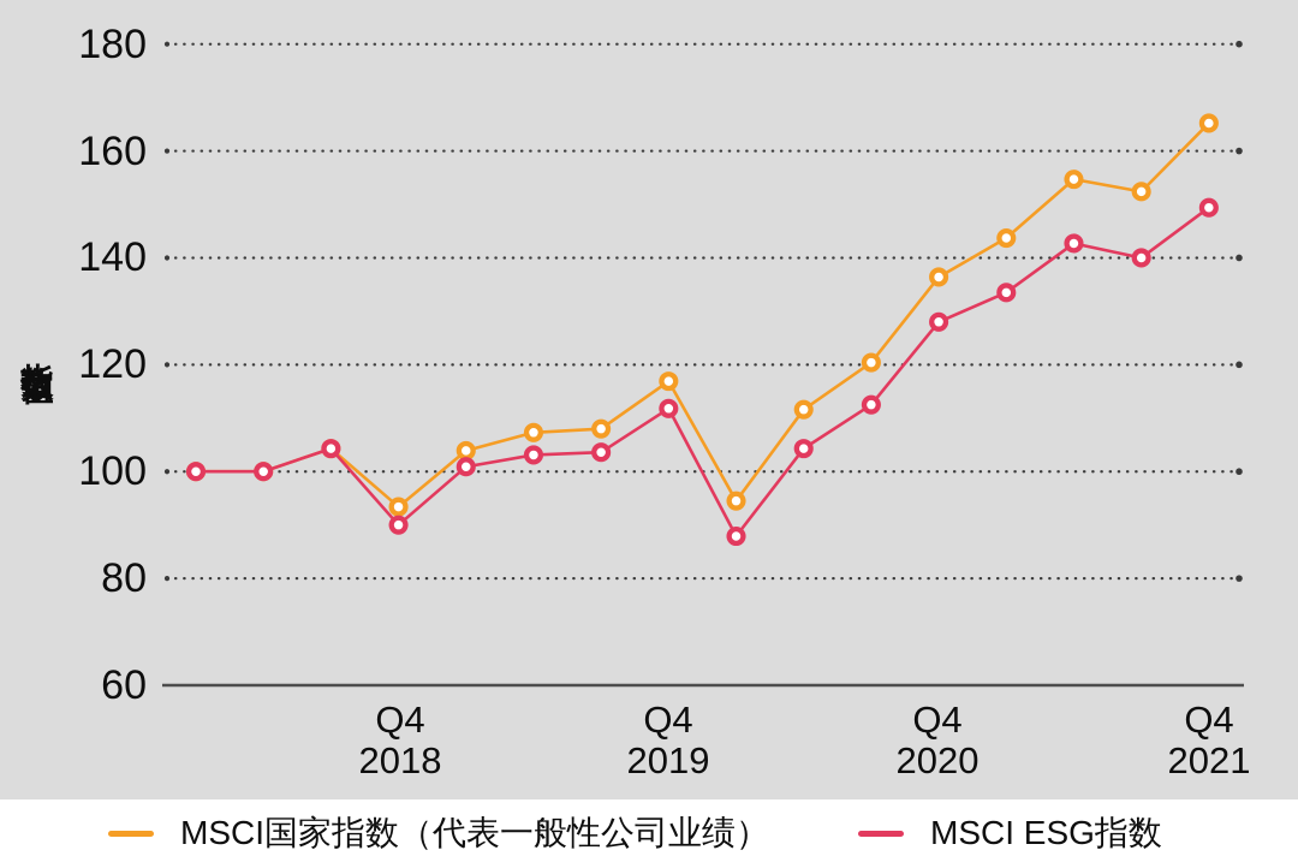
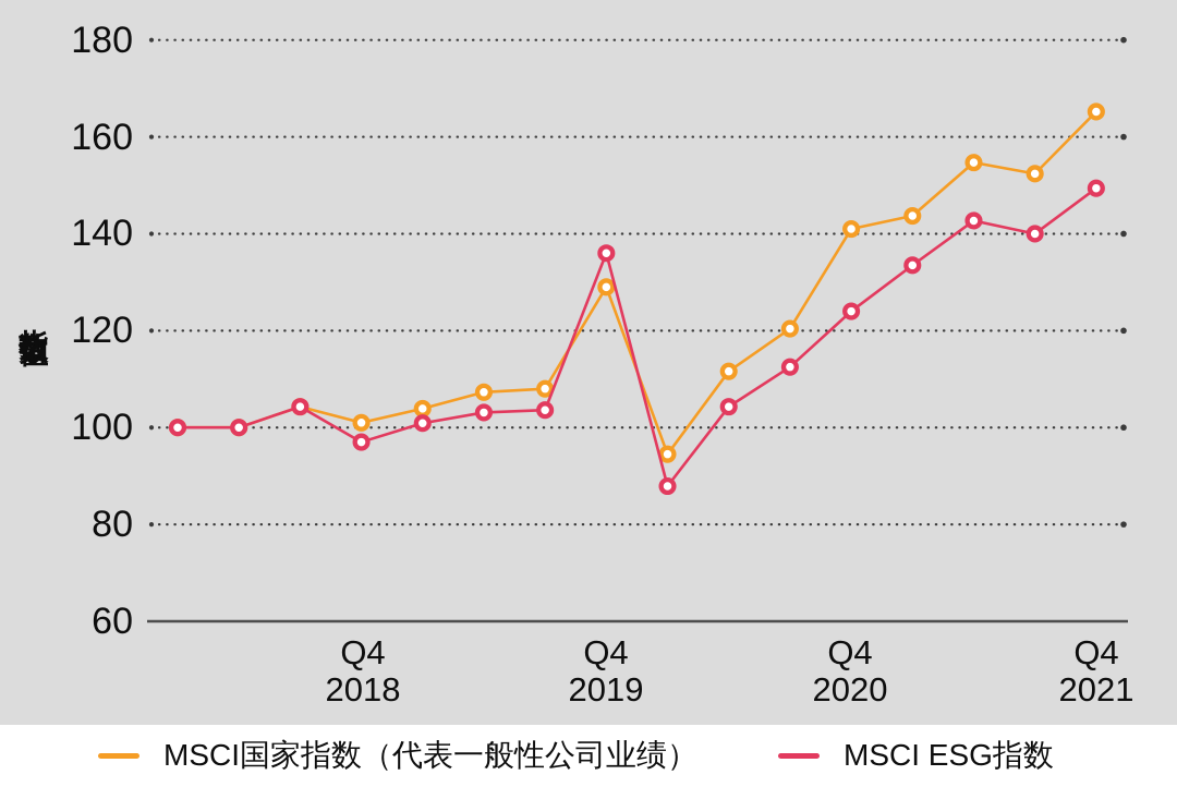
MSCI国家指数（代表一般性公司业绩）/2018 Q4: 93 -> 101
MSCI ESG指数/2018 Q4: 90 -> 97
MSCI国家指数（代表一般性公司业绩）/2019 Q4: 117 -> 129
MSCI ESG指数/2019 Q4: 112 -> 136
MSCI国家指数（代表一般性公司业绩）/2020 Q4: 136 -> 141
MSCI ESG指数/2020 Q4: 128 -> 124
